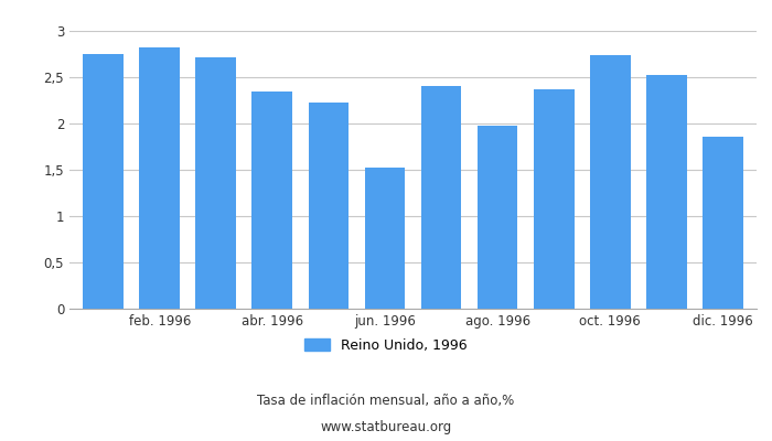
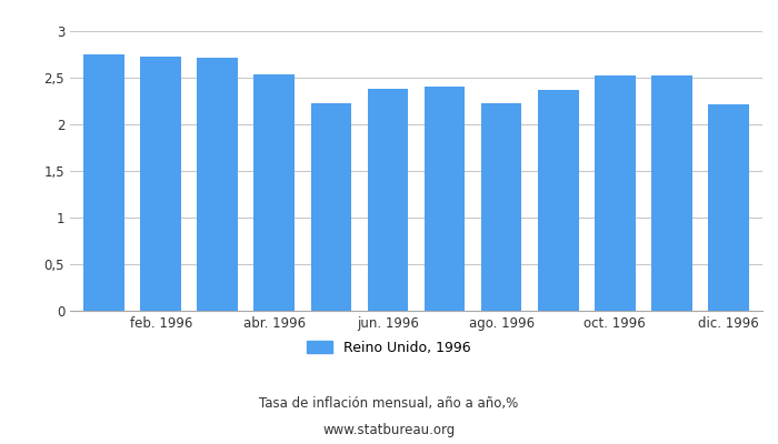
feb. 1996: 2,82 -> 2,73
abr. 1996: 2,34 -> 2,54
jun. 1996: 1,52 -> 2,38
ago. 1996: 1,98 -> 2,23
oct. 1996: 2,74 -> 2,52
dic. 1996: 1,86 -> 2,21
